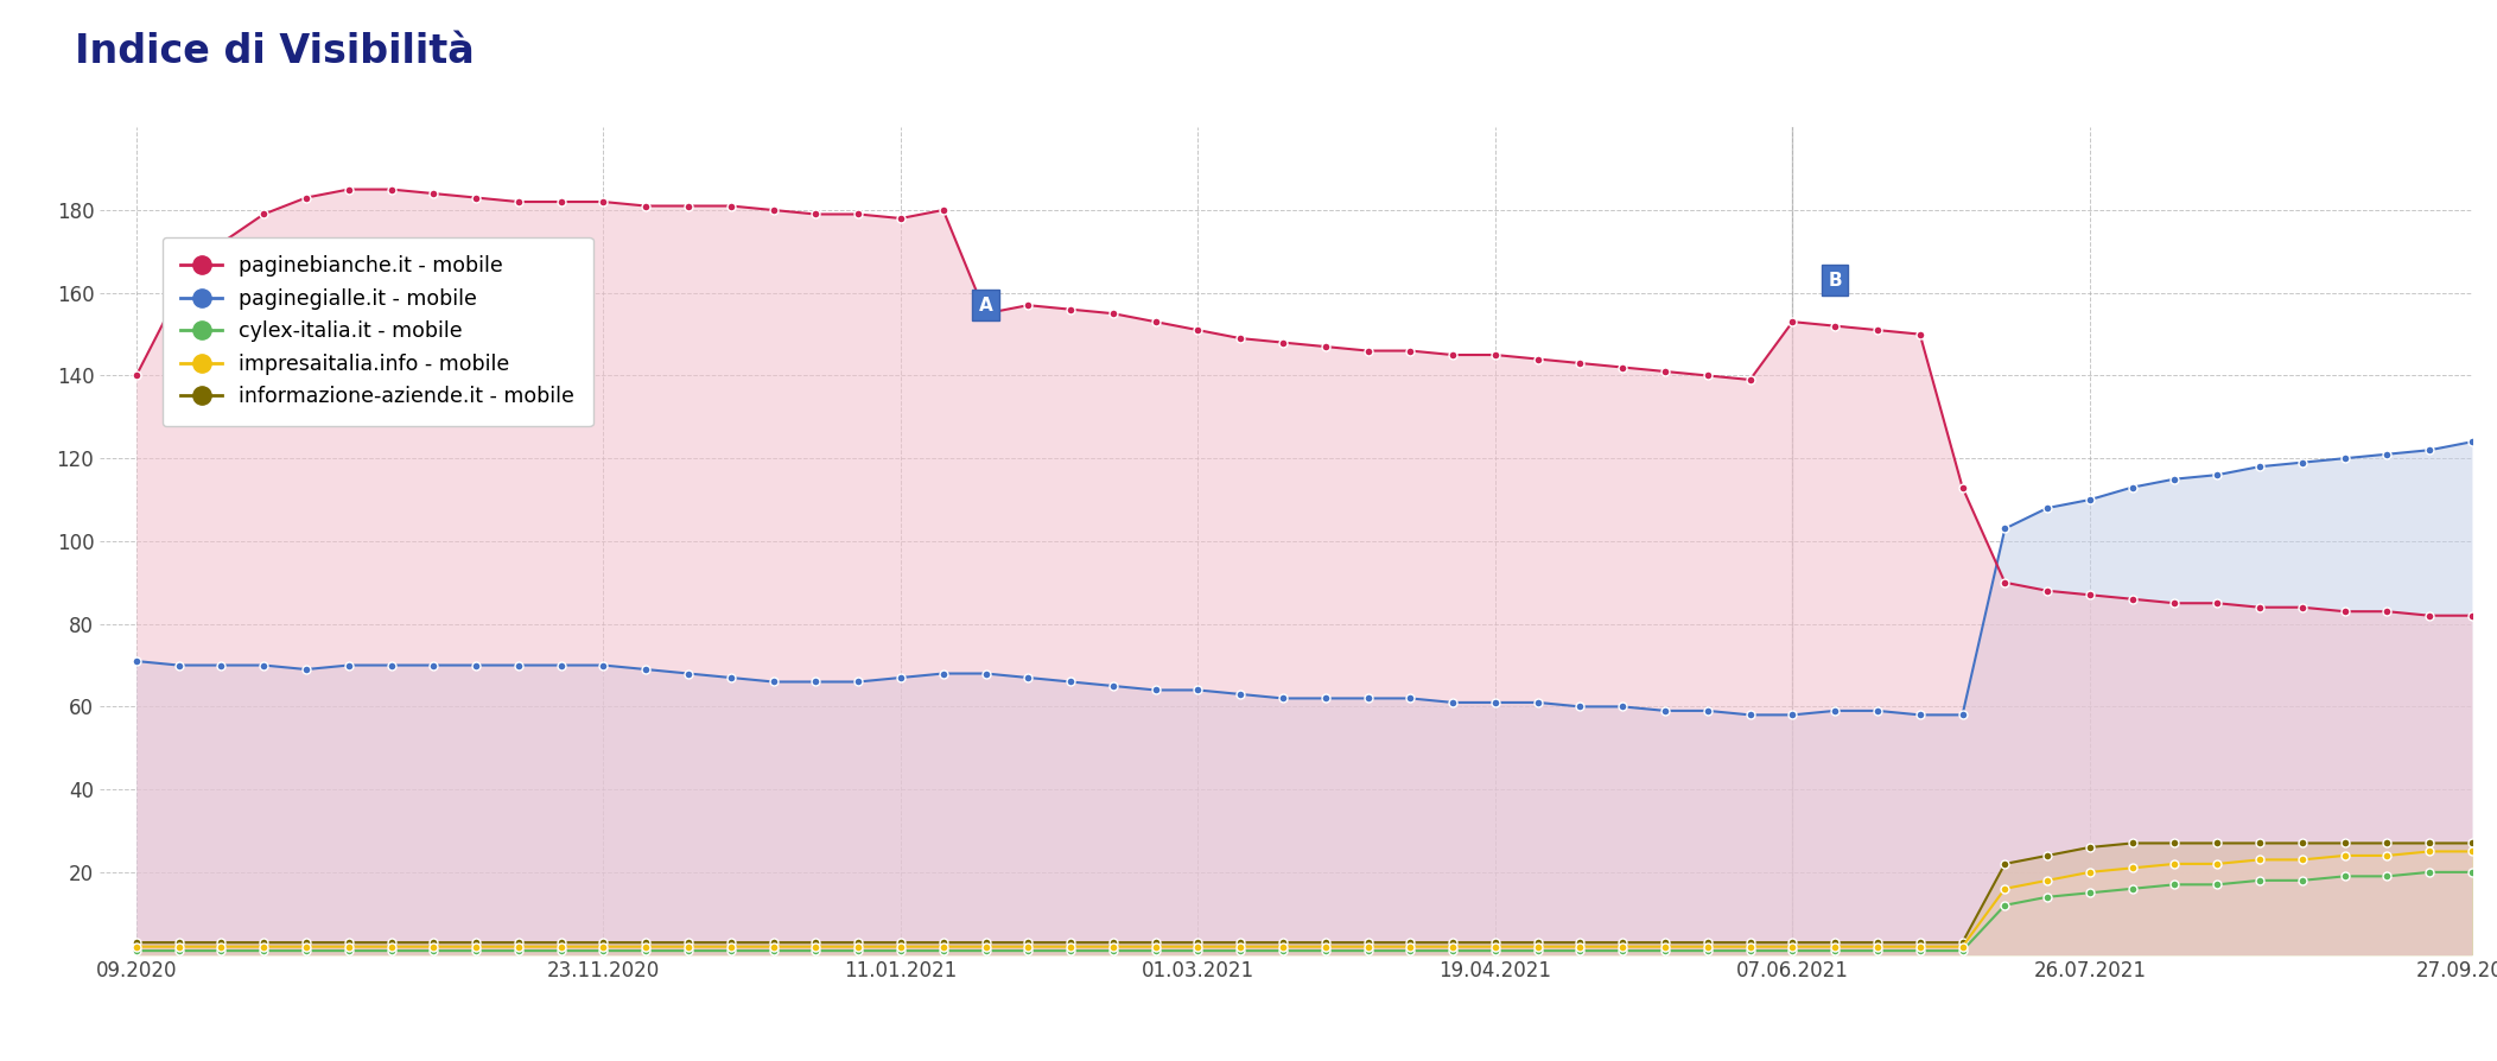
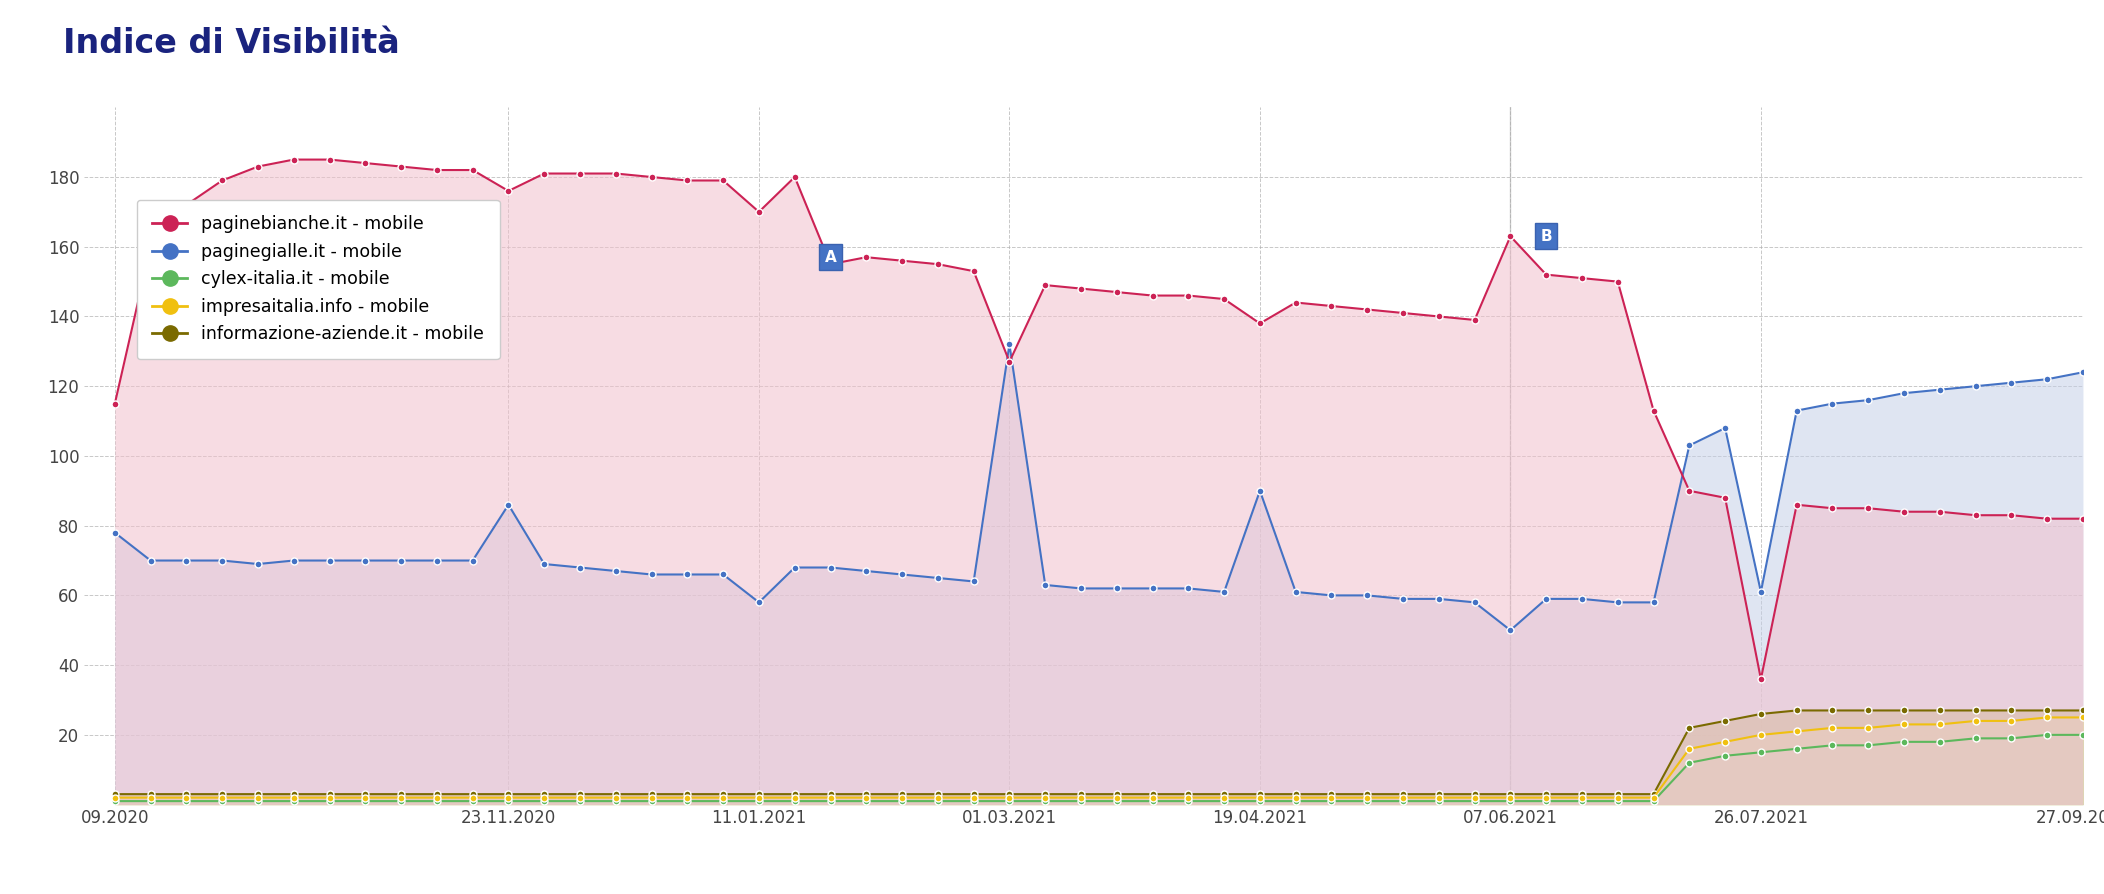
paginebianche.it - mobile/09.2020: 140 -> 115
paginegialle.it - mobile/09.2020: 71 -> 78
paginebianche.it - mobile/23.11.2020: 182 -> 176
paginegialle.it - mobile/23.11.2020: 70 -> 86
paginebianche.it - mobile/11.01.2021: 178 -> 170
paginegialle.it - mobile/11.01.2021: 67 -> 58
paginebianche.it - mobile/01.03.2021: 151 -> 127
paginegialle.it - mobile/01.03.2021: 64 -> 132
paginebianche.it - mobile/19.04.2021: 145 -> 138
paginegialle.it - mobile/19.04.2021: 61 -> 90
paginebianche.it - mobile/07.06.2021: 153 -> 163
paginegialle.it - mobile/07.06.2021: 58 -> 50
paginebianche.it - mobile/26.07.2021: 87 -> 36
paginegialle.it - mobile/26.07.2021: 110 -> 61
